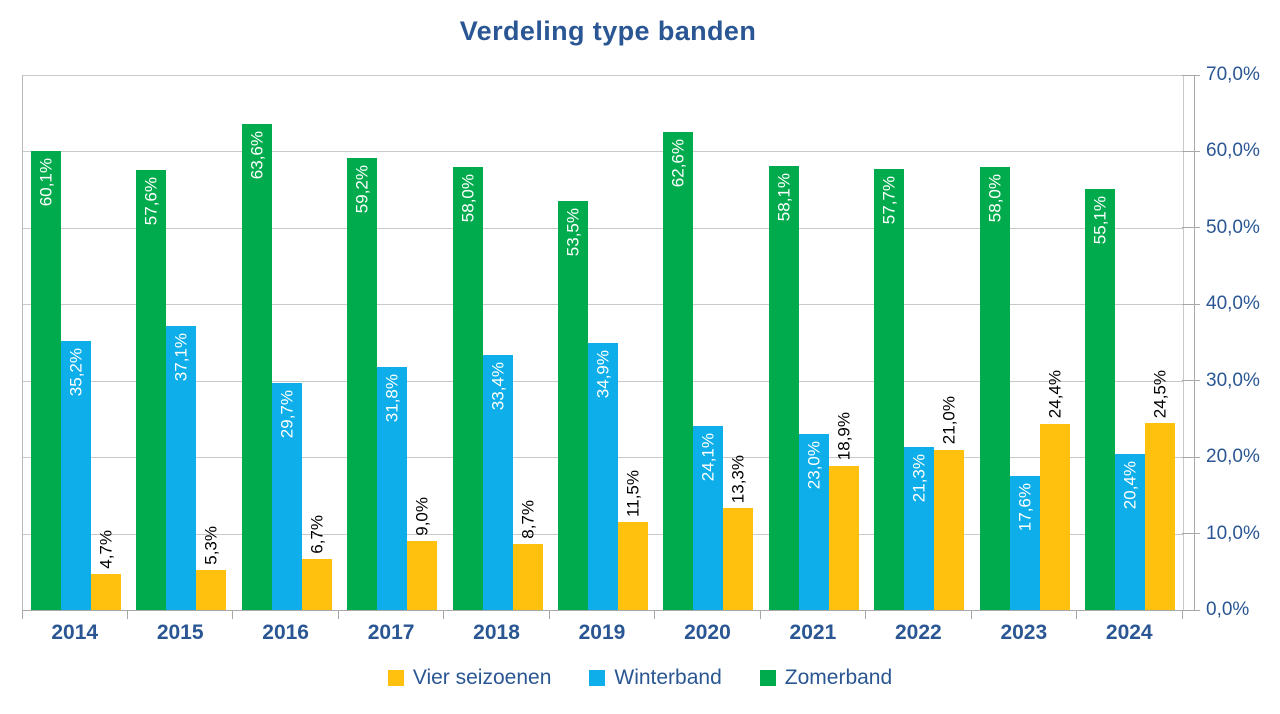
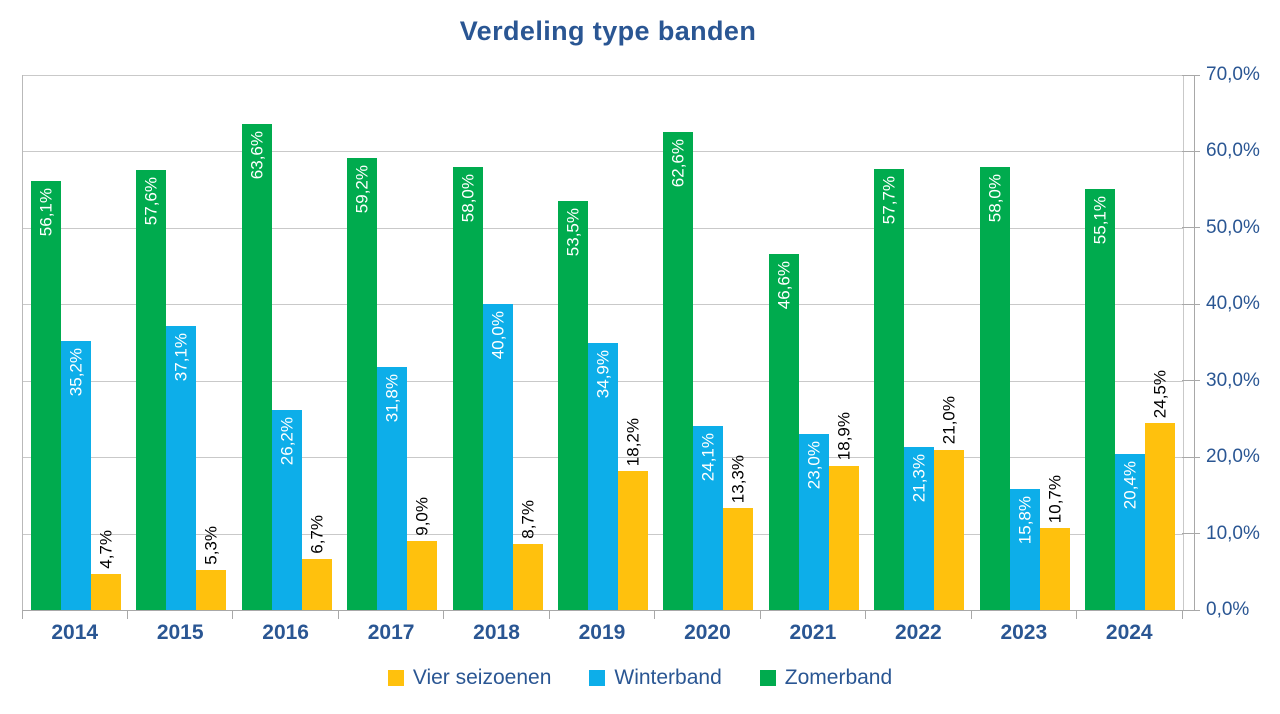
Zomerband/2014: 60,1% -> 56,1%
Winterband/2016: 29,7% -> 26,2%
Winterband/2018: 33,4% -> 40,0%
Vier seizoenen/2019: 11,5% -> 18,2%
Zomerband/2021: 58,1% -> 46,6%
Winterband/2023: 17,6% -> 15,8%
Vier seizoenen/2023: 24,4% -> 10,7%
